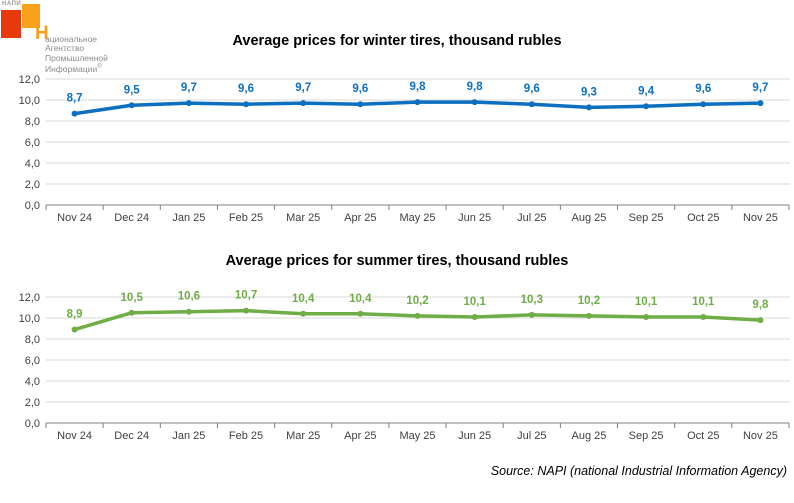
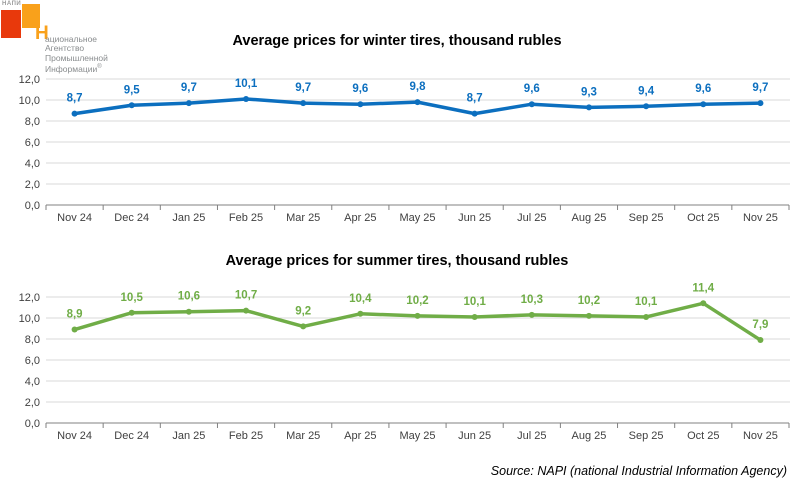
Average prices for winter tires, thousand rubles/Feb 25: 9,6 -> 10,1
Average prices for winter tires, thousand rubles/Jun 25: 9,8 -> 8,7
Average prices for summer tires, thousand rubles/Mar 25: 10,4 -> 9,2
Average prices for summer tires, thousand rubles/Oct 25: 10,1 -> 11,4
Average prices for summer tires, thousand rubles/Nov 25: 9,8 -> 7,9
